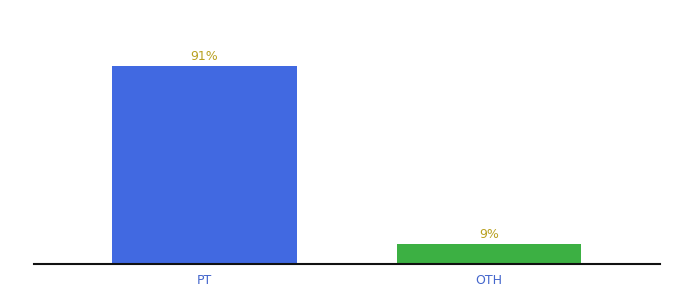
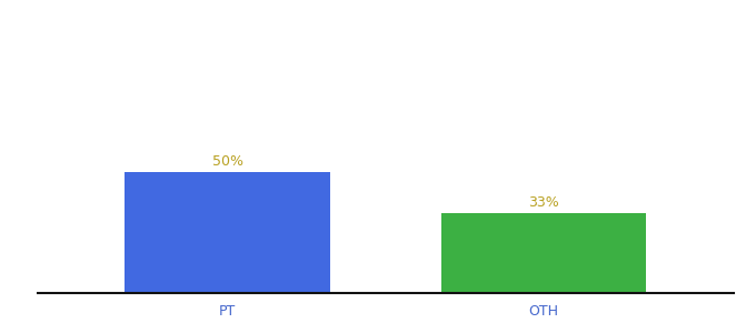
PT: 91% -> 50%
OTH: 9% -> 33%
